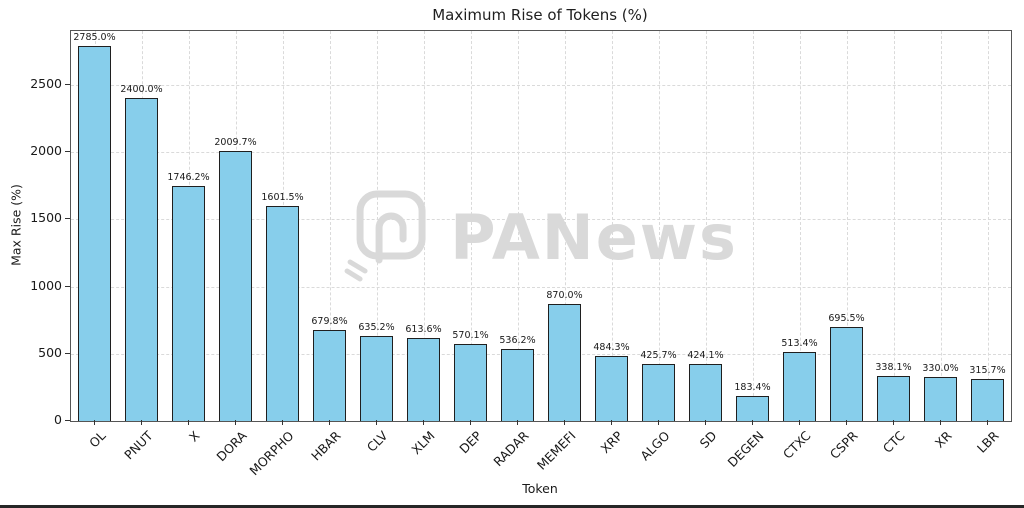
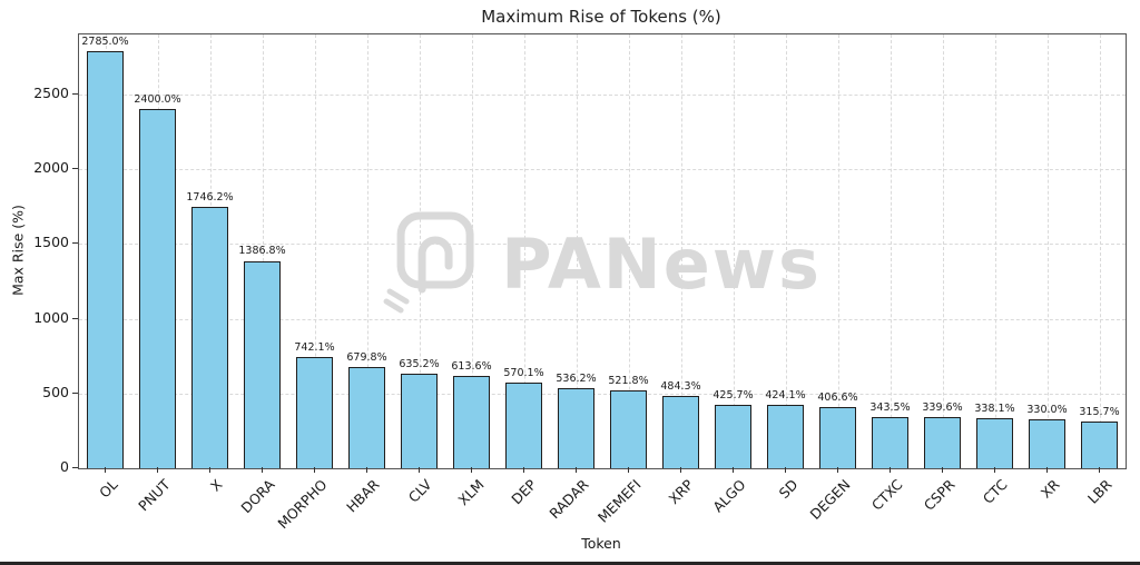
DORA: 2009.7% -> 1386.8%
MORPHO: 1601.5% -> 742.1%
MEMEFI: 870.0% -> 521.8%
DEGEN: 183.4% -> 406.6%
CTXC: 513.4% -> 343.5%
CSPR: 695.5% -> 339.6%
